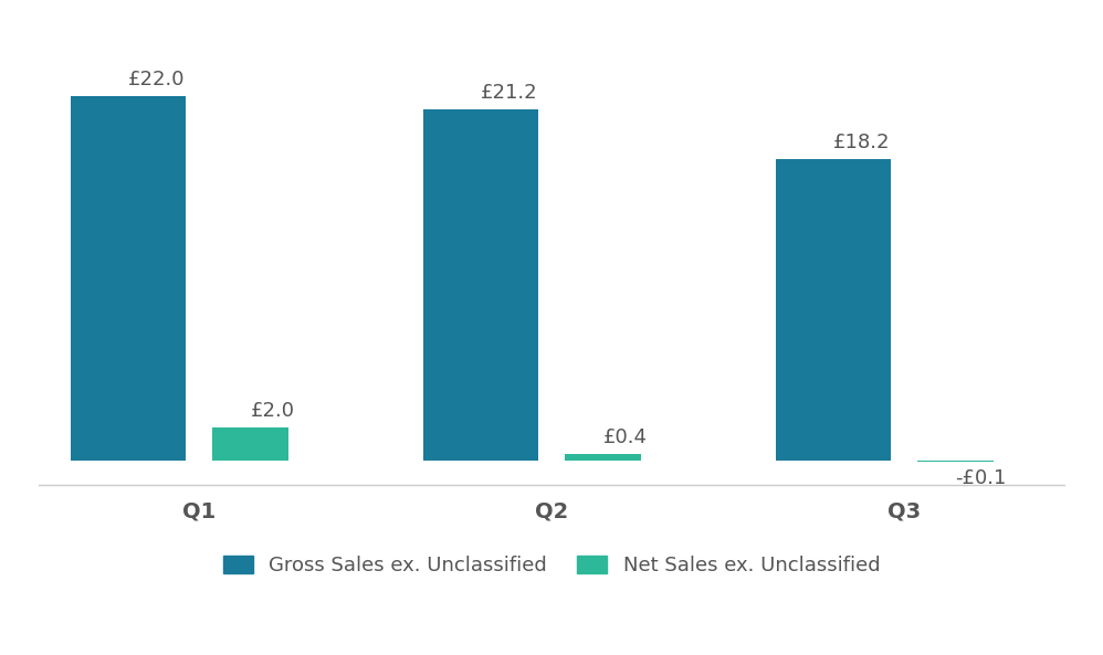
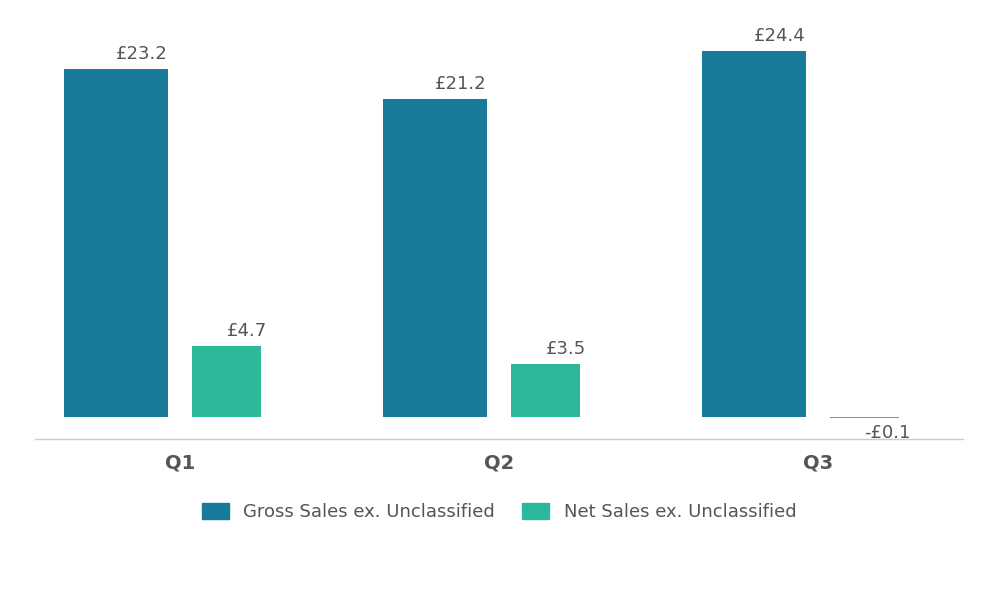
Gross Sales ex. Unclassified/Q1: £22.0 -> £23.2
Net Sales ex. Unclassified/Q1: £2.0 -> £4.7
Net Sales ex. Unclassified/Q2: £0.4 -> £3.5
Gross Sales ex. Unclassified/Q3: £18.2 -> £24.4
